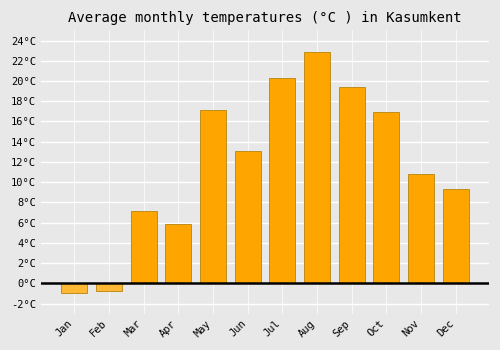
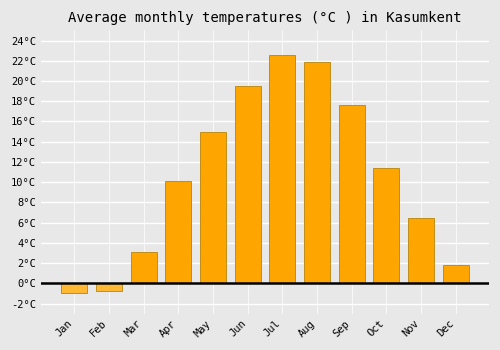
Mar: 7.2°C -> 3.1°C
Apr: 5.9°C -> 10.1°C
May: 17.1°C -> 15.0°C
Jun: 13.1°C -> 19.5°C
Jul: 20.3°C -> 22.6°C
Aug: 22.9°C -> 21.9°C
Sep: 19.4°C -> 17.6°C
Oct: 16.9°C -> 11.4°C
Nov: 10.8°C -> 6.5°C
Dec: 9.3°C -> 1.8°C
